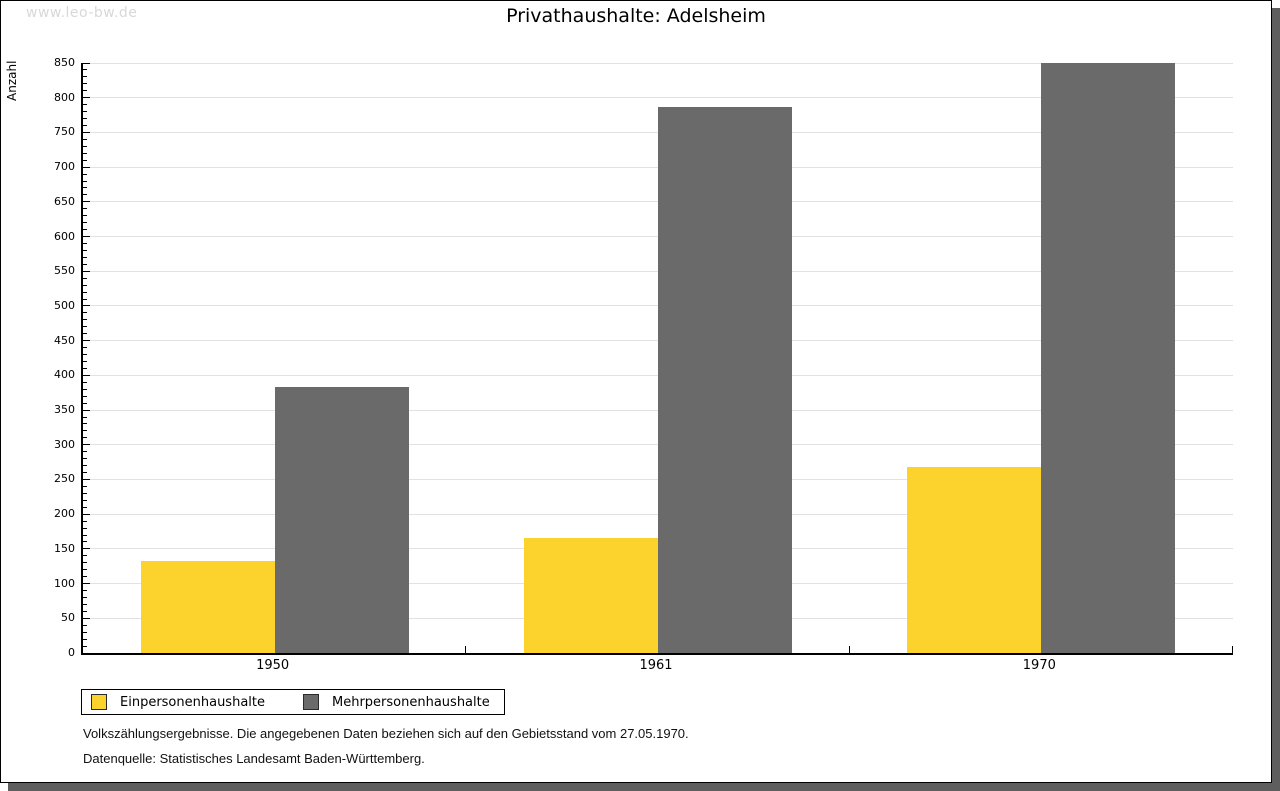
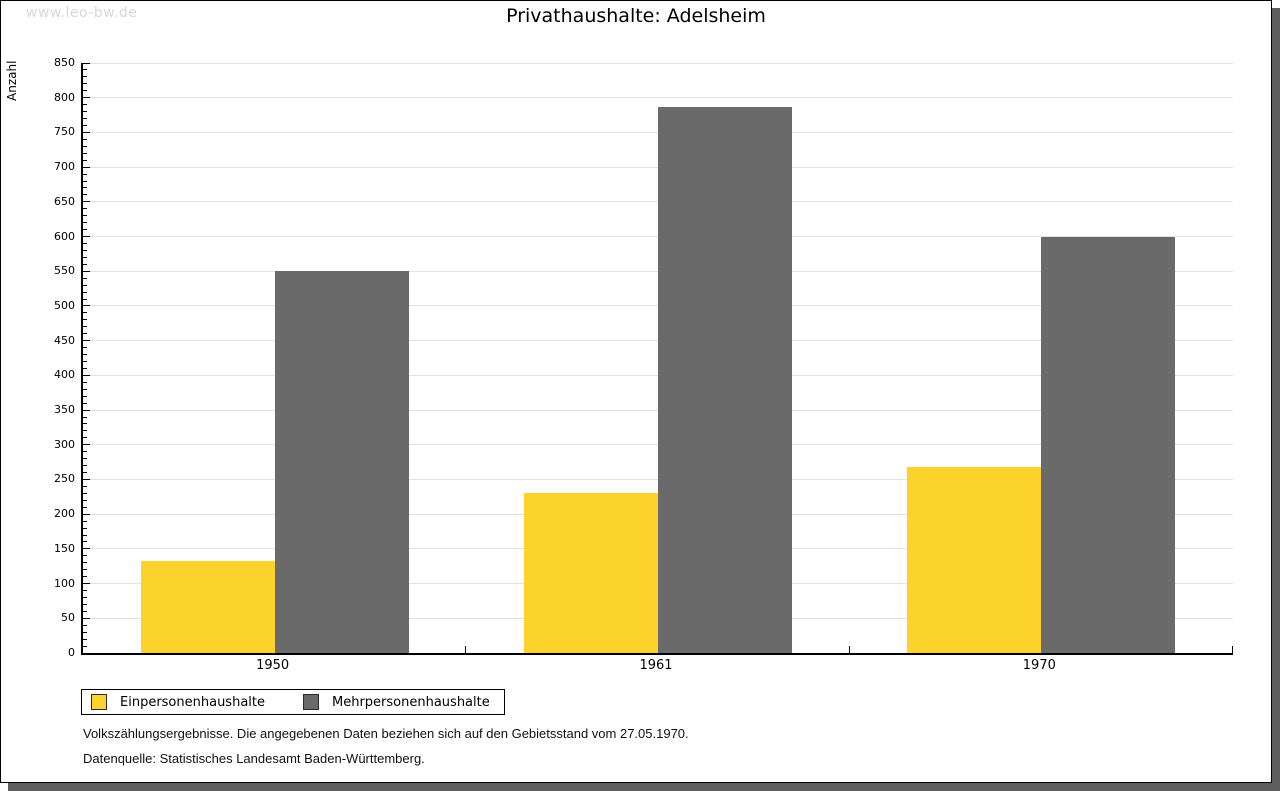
Mehrpersonenhaushalte/1950: 380 -> 550
Einpersonenhaushalte/1961: 160 -> 230
Mehrpersonenhaushalte/1970: 850 -> 600
